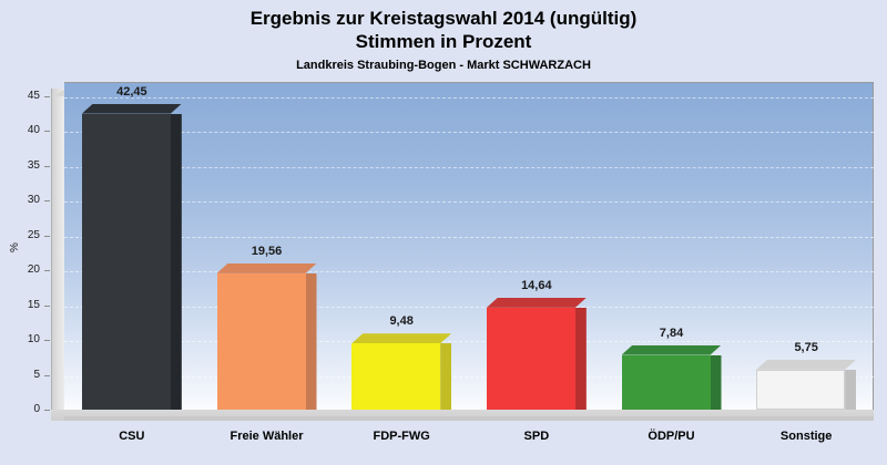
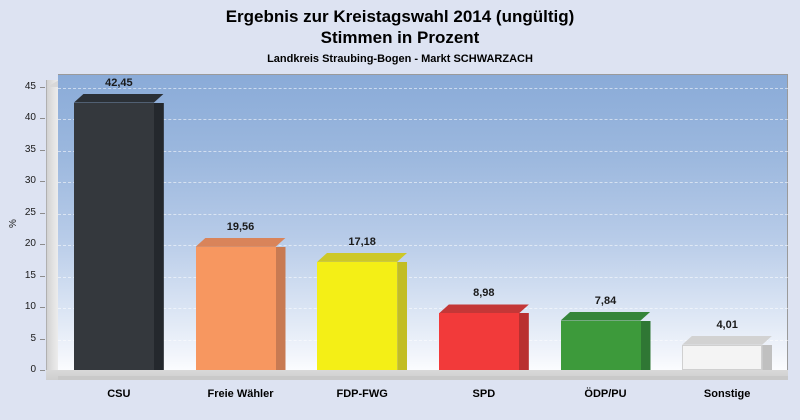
FDP-FWG: 9,48 -> 17,18
SPD: 14,64 -> 8,98
Sonstige: 5,75 -> 4,01
